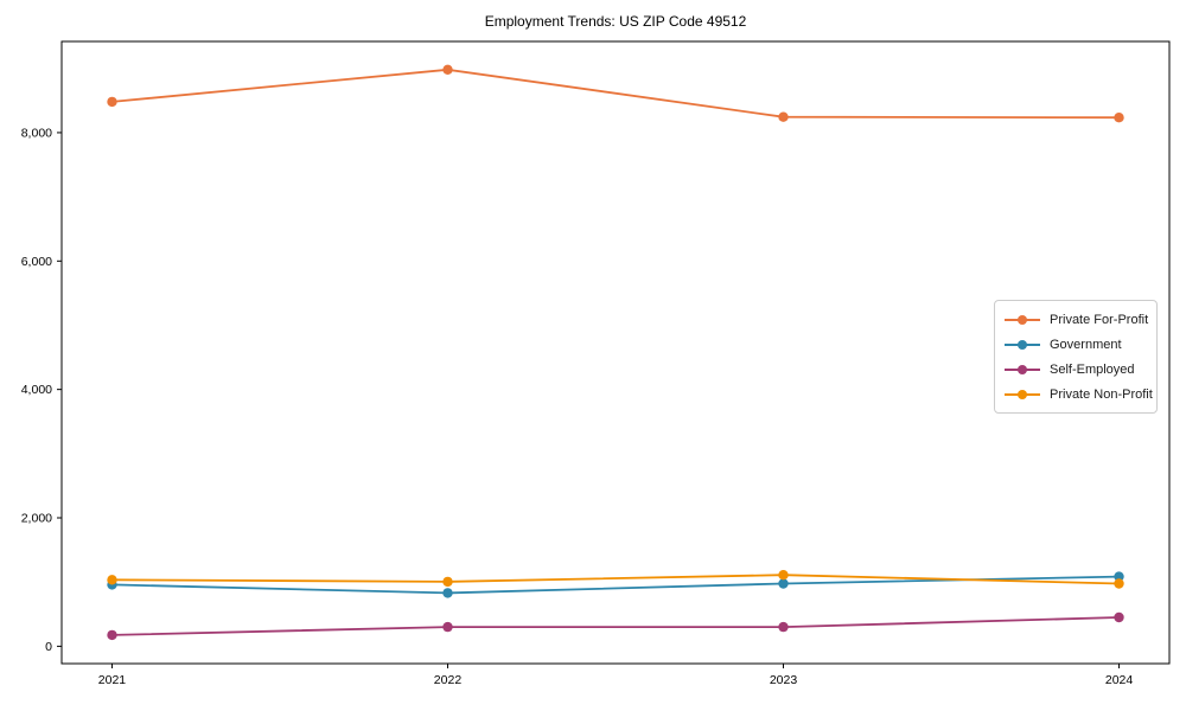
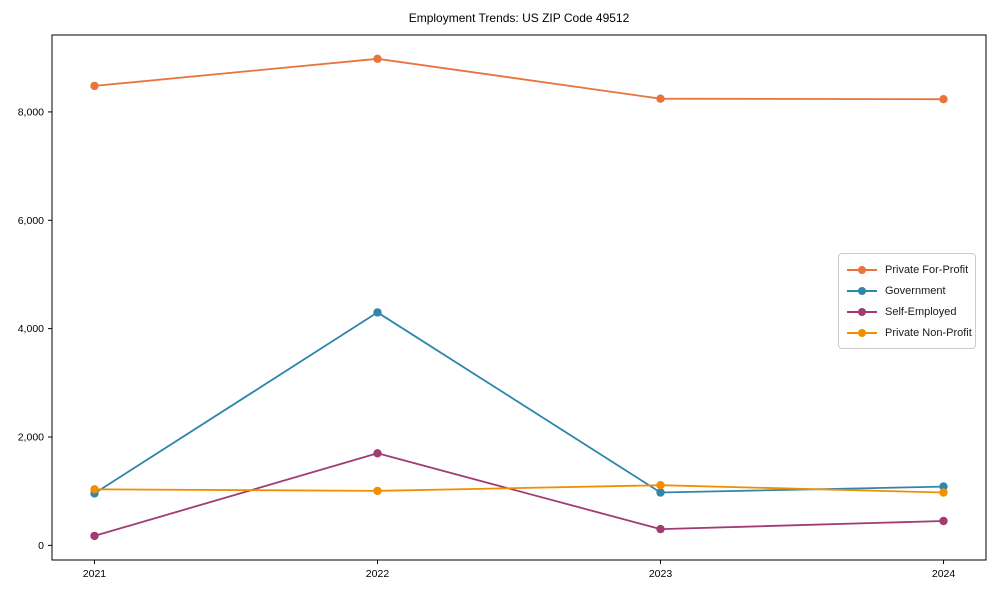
Government/2022: 800 -> 4300
Self-Employed/2022: 300 -> 1700
